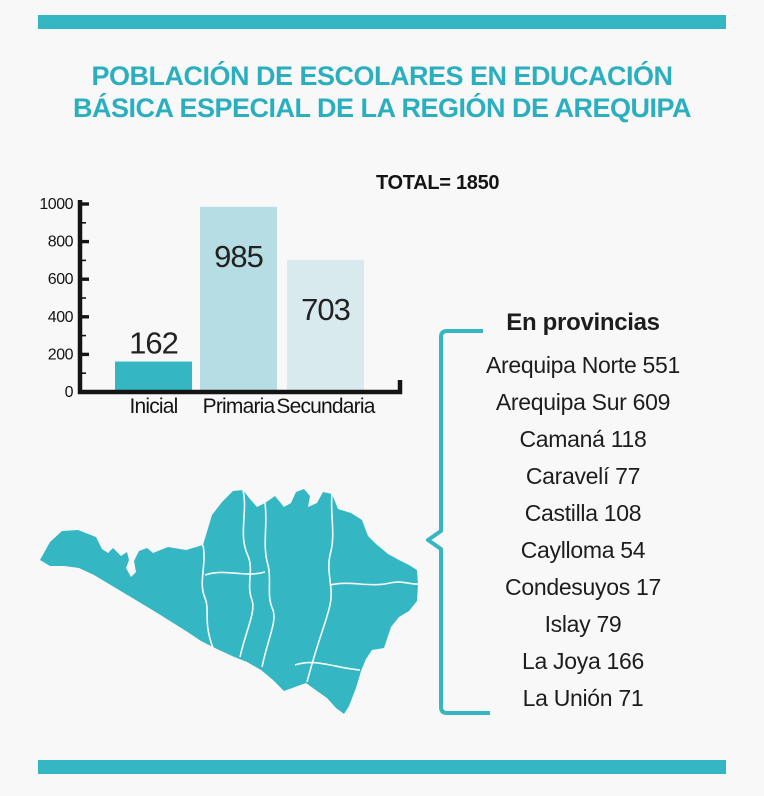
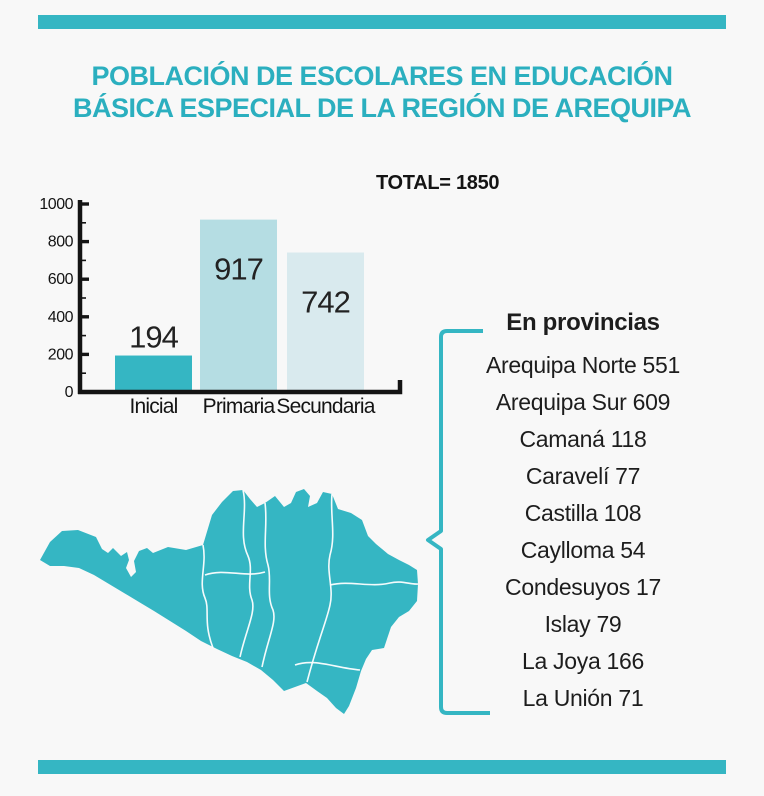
Inicial: 162 -> 194
Primaria: 985 -> 917
Secundaria: 703 -> 742
